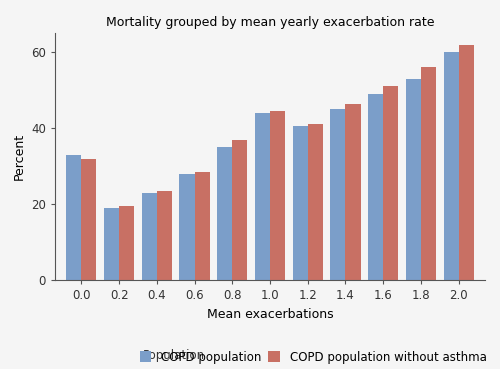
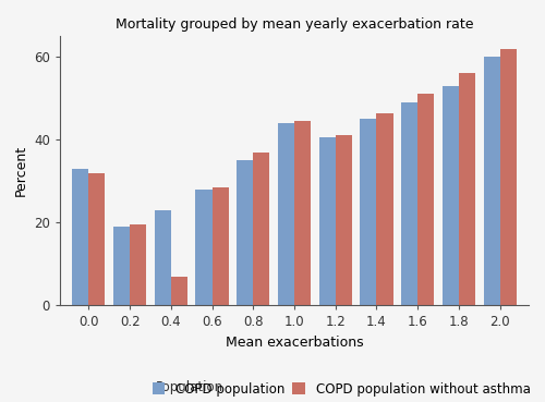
COPD population without asthma/0.4: 23.5 -> 7.0
